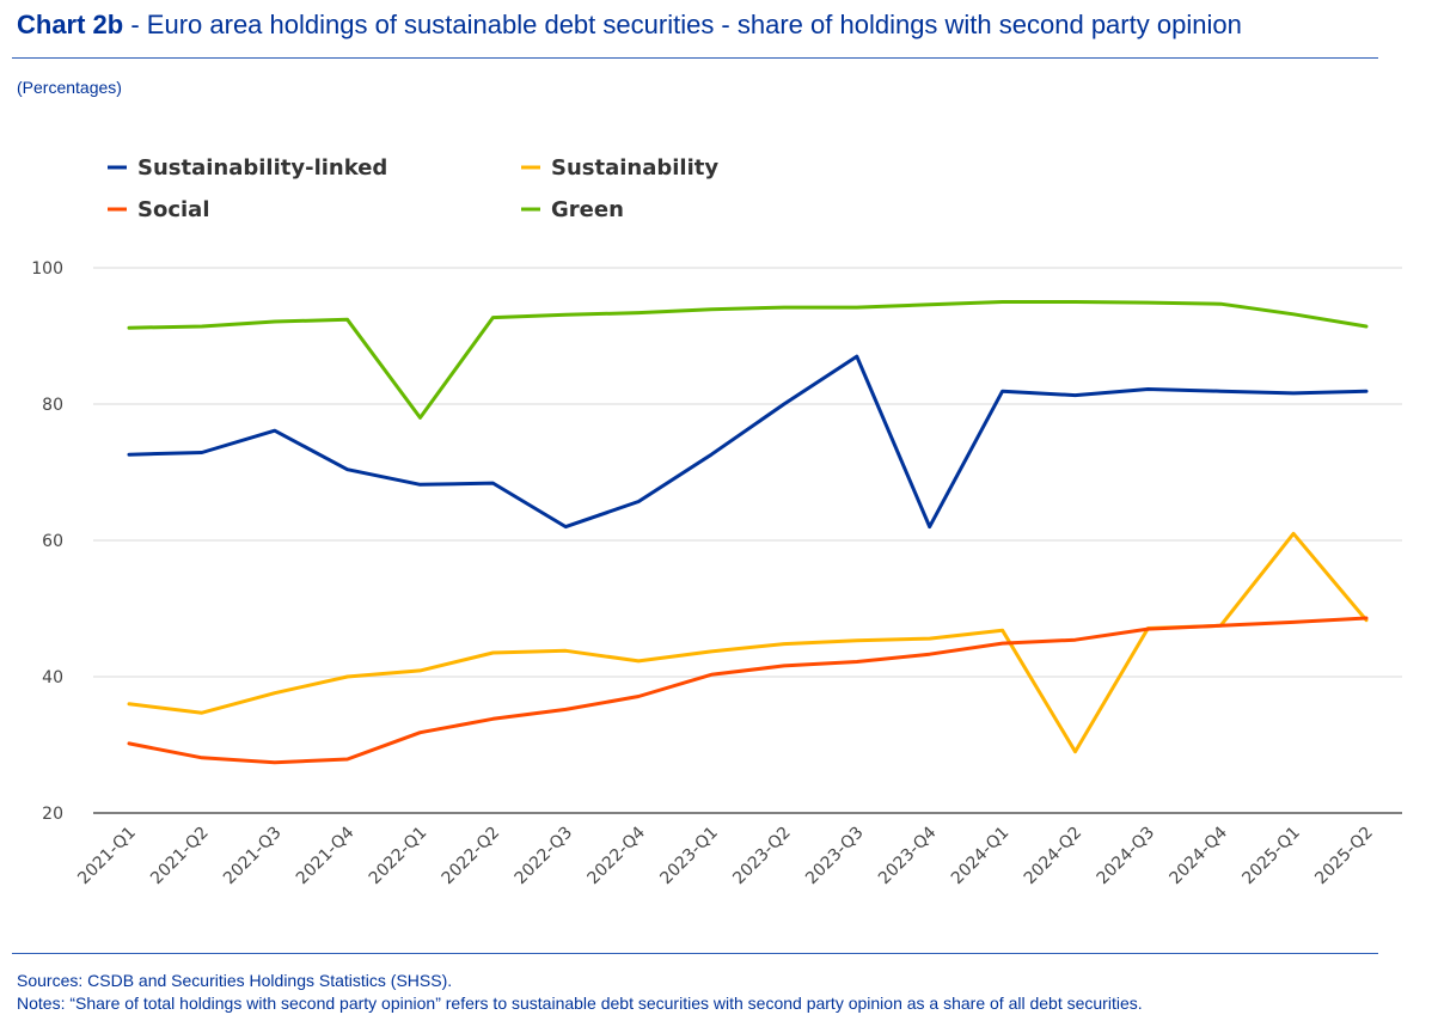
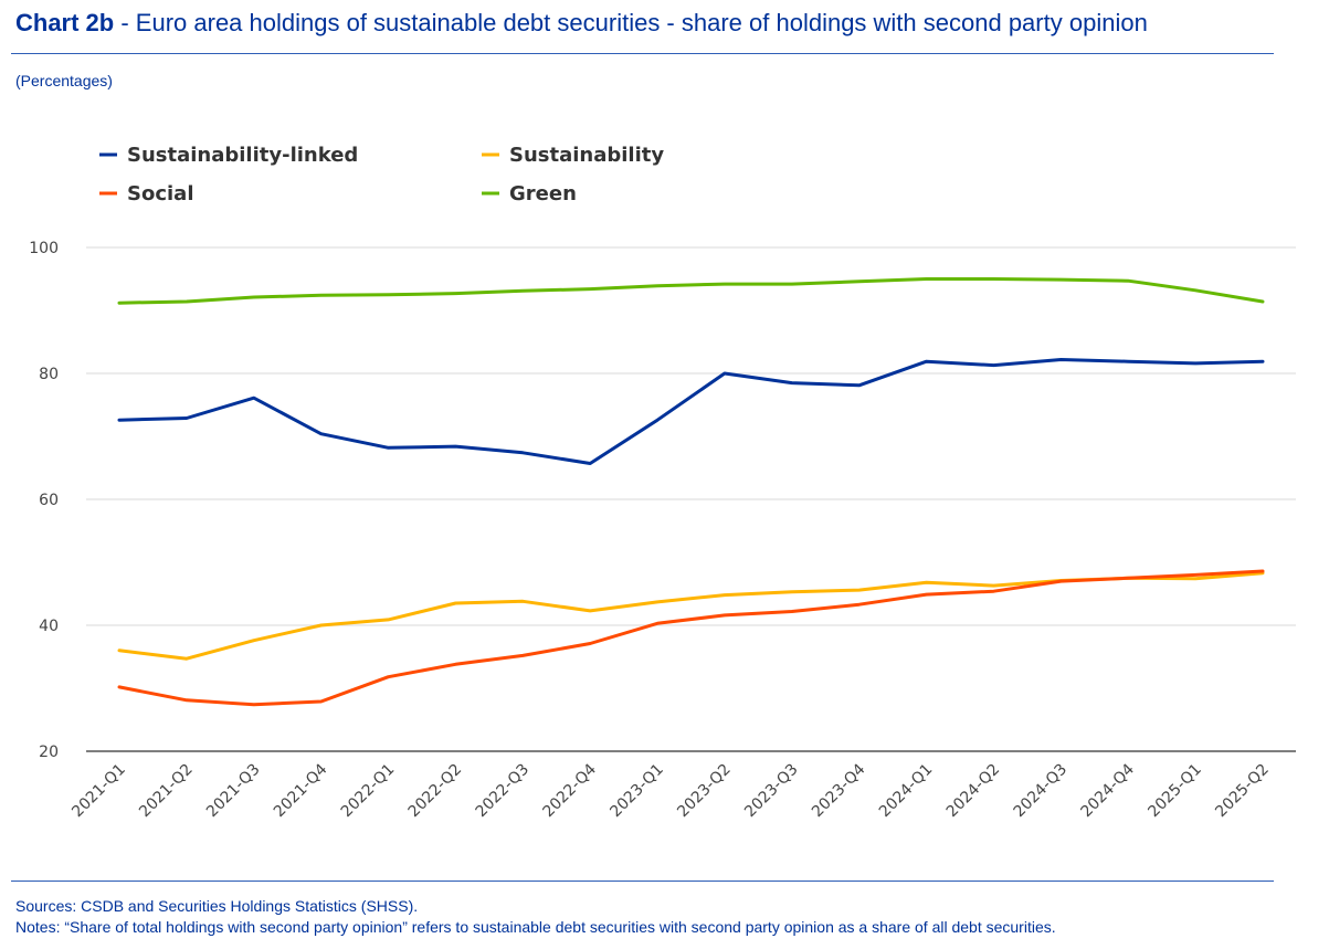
Green/2022-Q1: 78 -> 92
Sustainability-linked/2022-Q3: 62 -> 67
Sustainability-linked/2023-Q3: 87 -> 78
Sustainability-linked/2023-Q4: 62 -> 78
Sustainability/2024-Q2: 29 -> 46
Sustainability/2025-Q1: 61 -> 47
